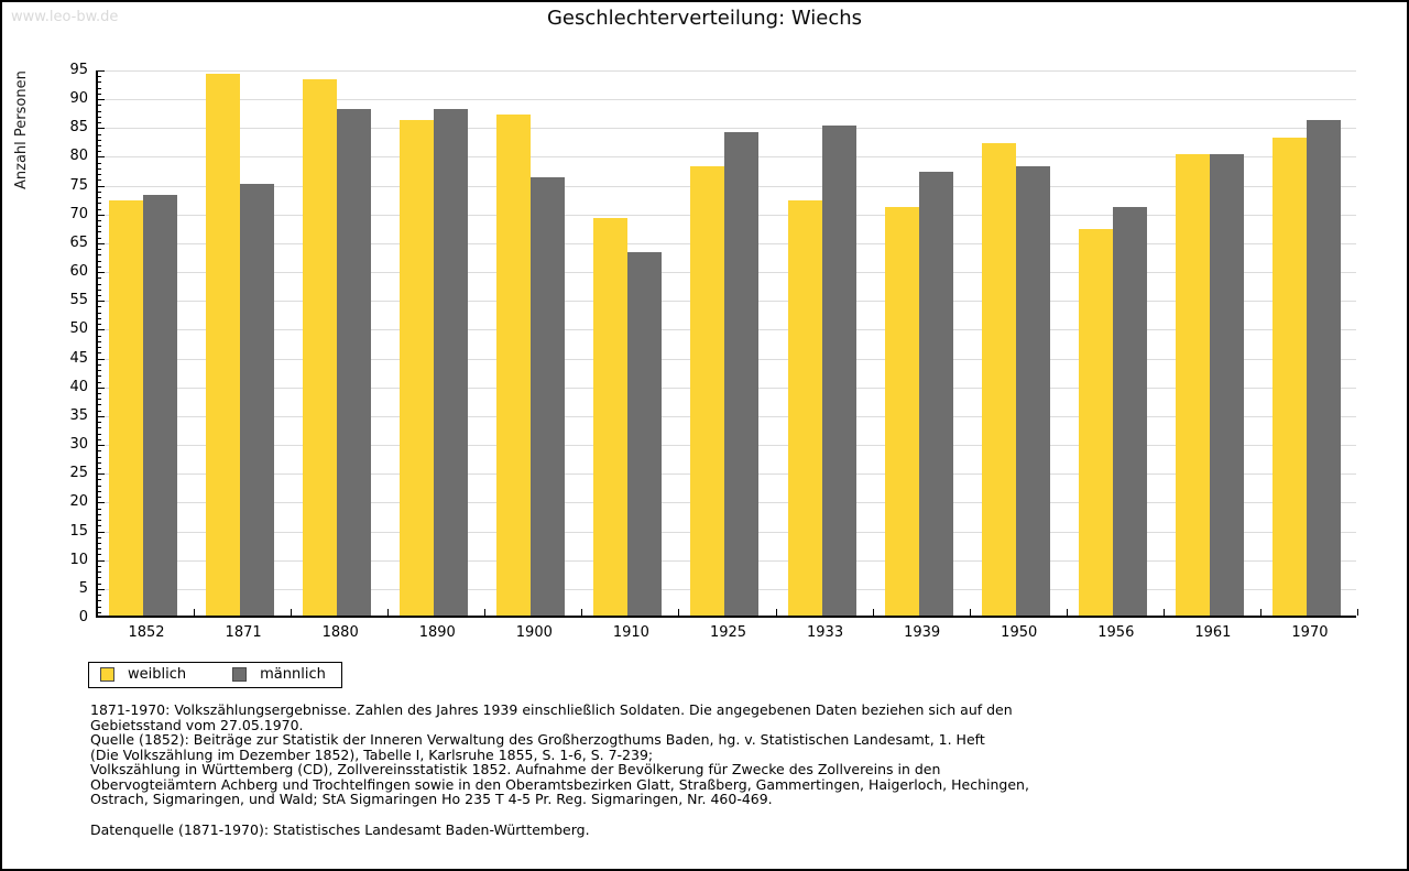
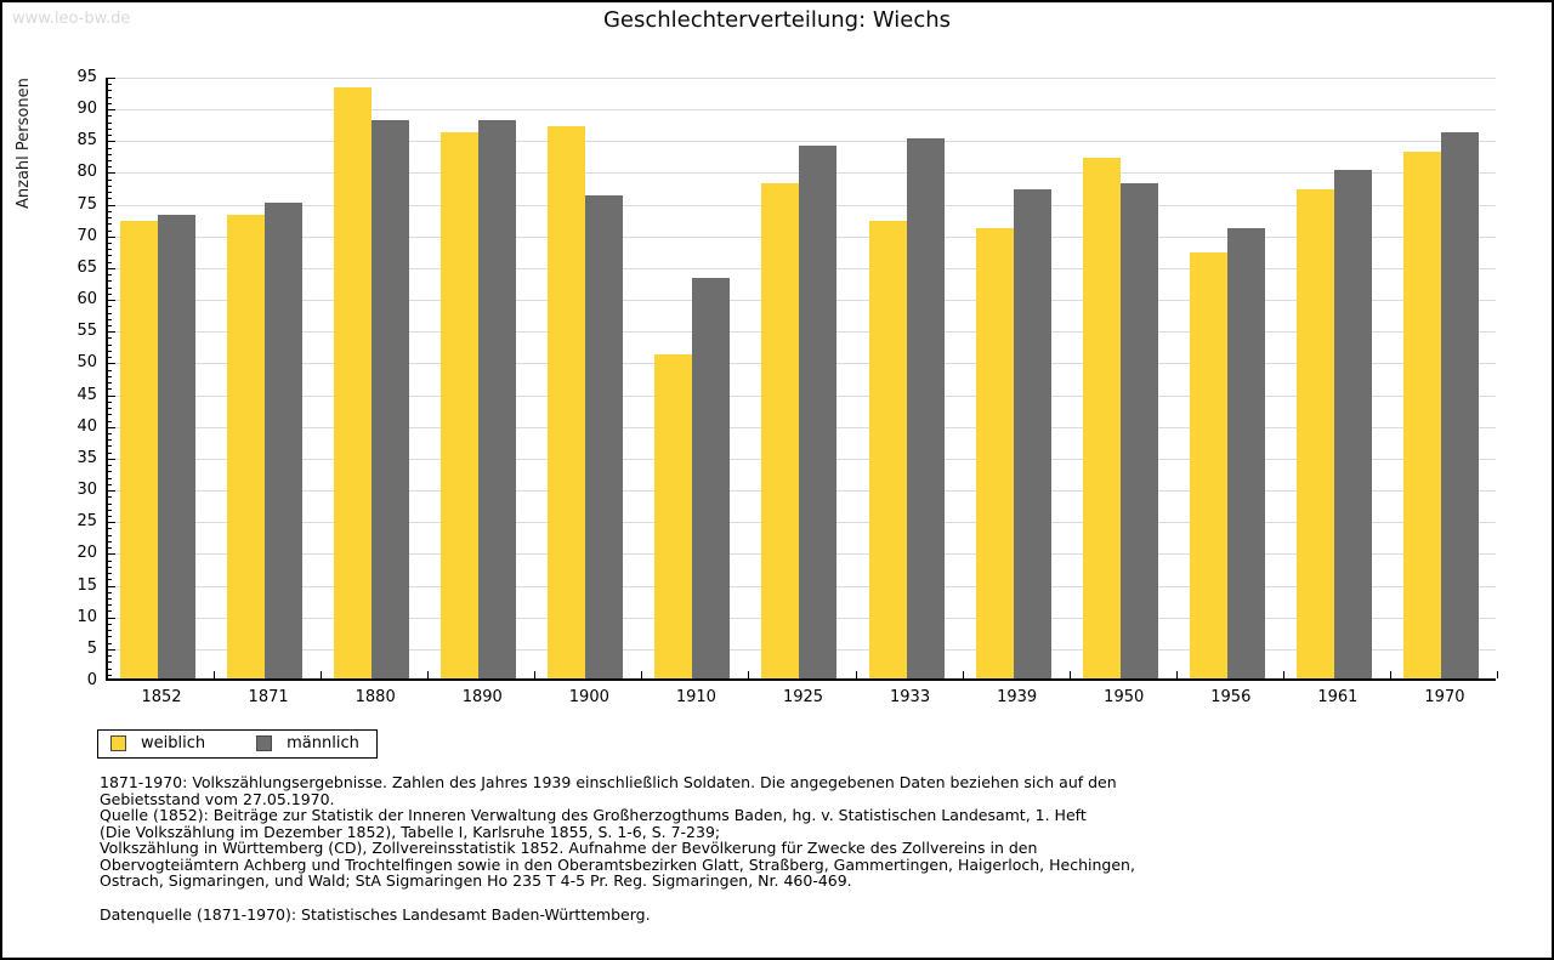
weiblich/1871: 94 -> 73
weiblich/1910: 69 -> 51
weiblich/1961: 80 -> 77
